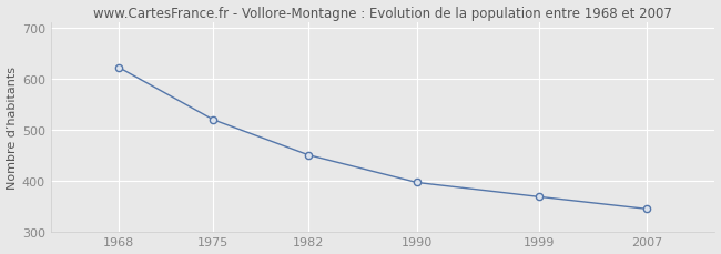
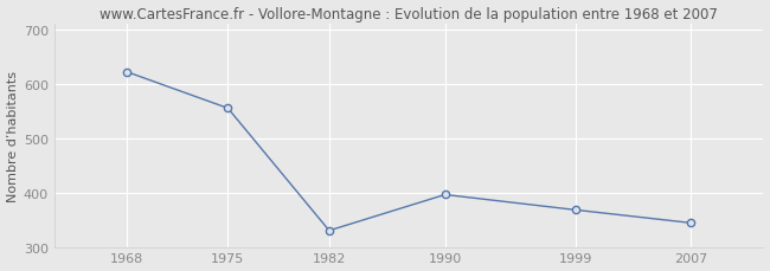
1975: 519 -> 555
1982: 450 -> 330
